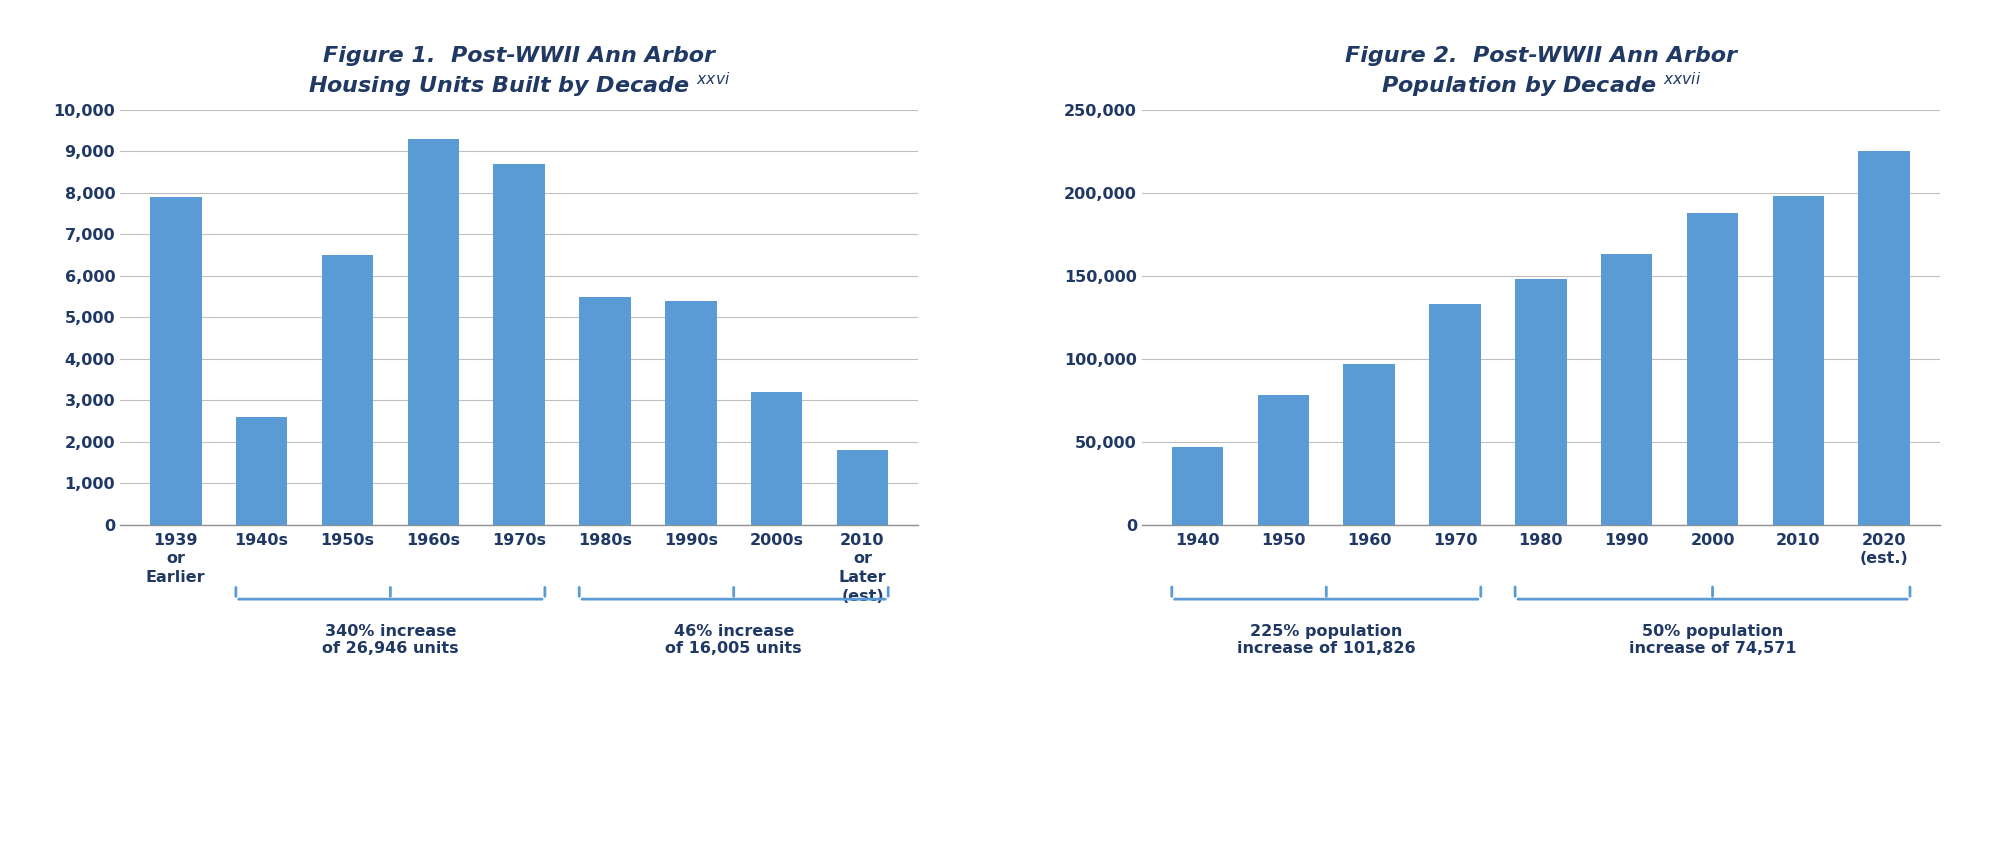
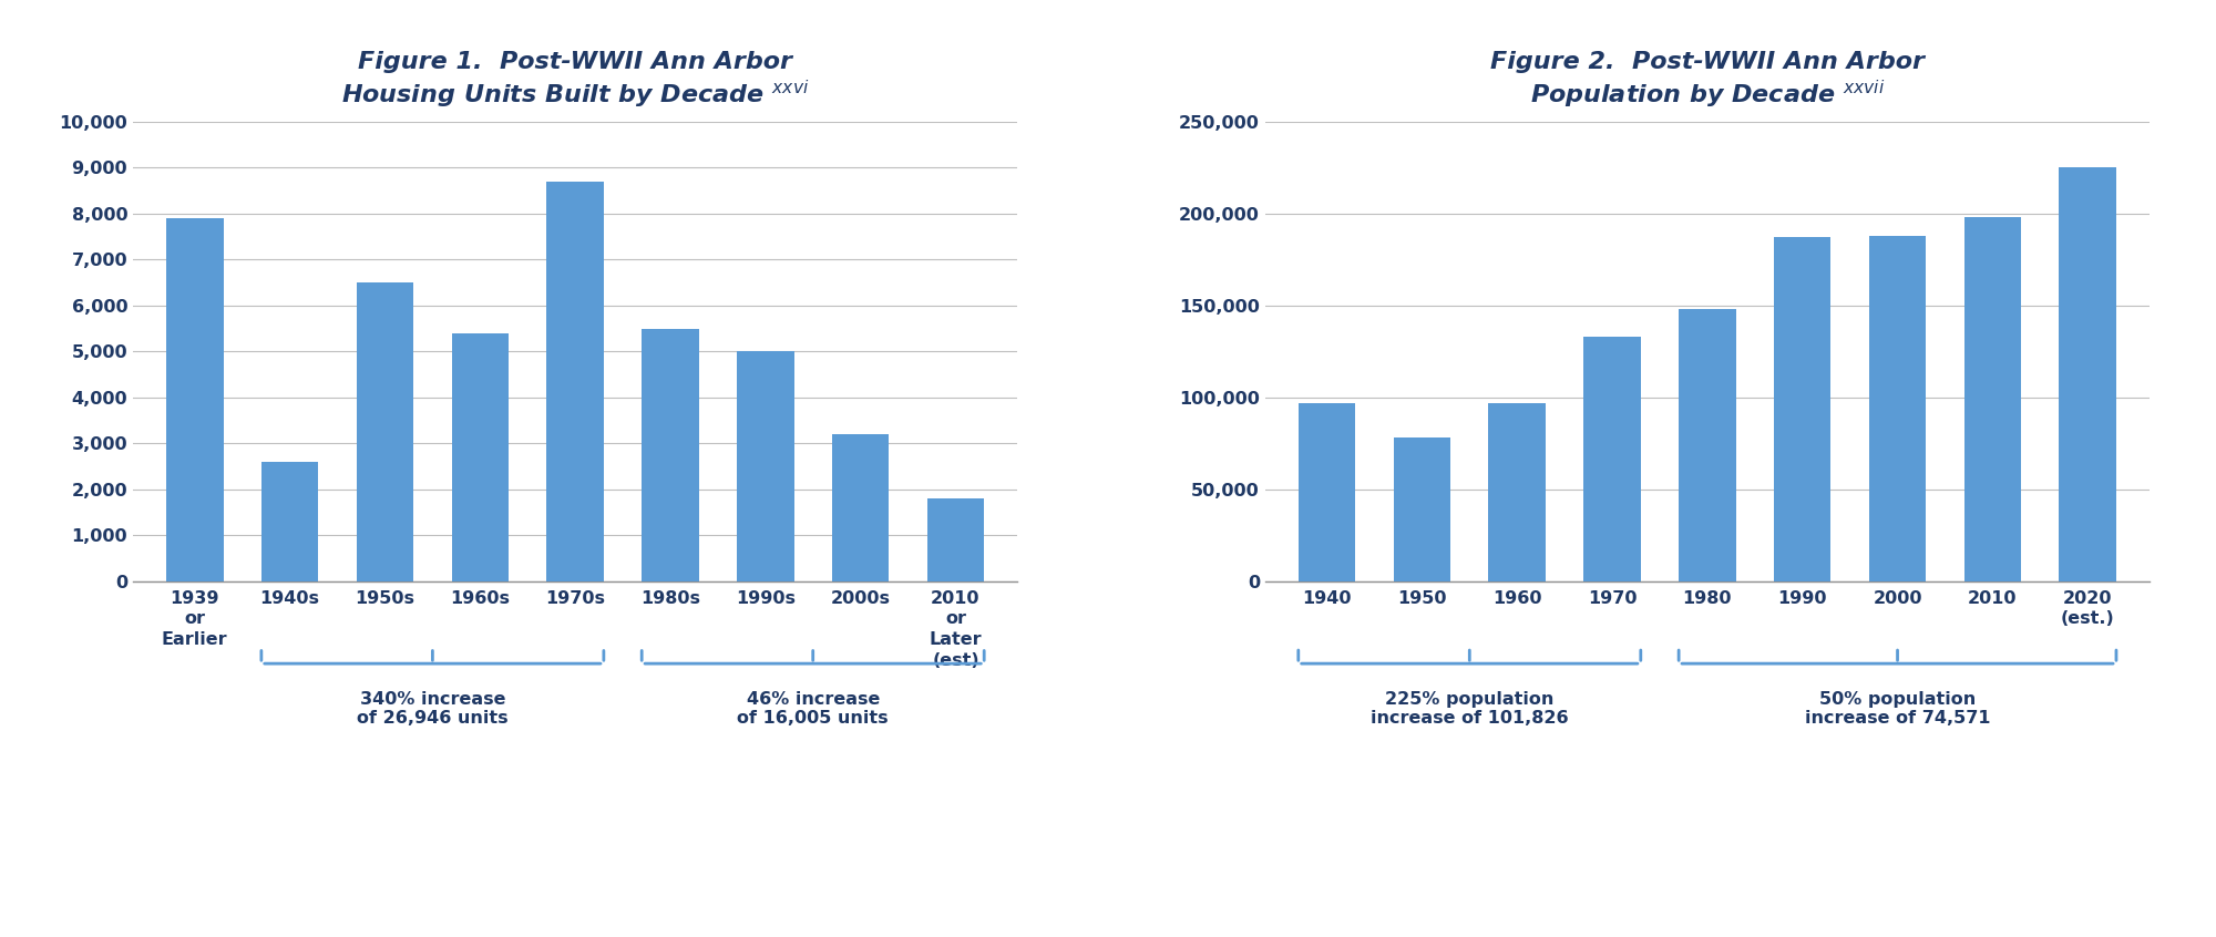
1960s: 9,300 -> 5,400
1990s: 5,400 -> 5,000
1940: 46,000 -> 97,000
1990: 163,000 -> 187,000
